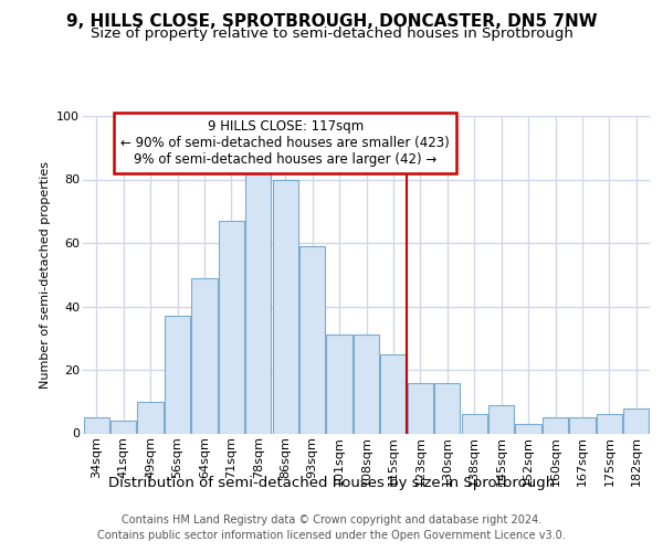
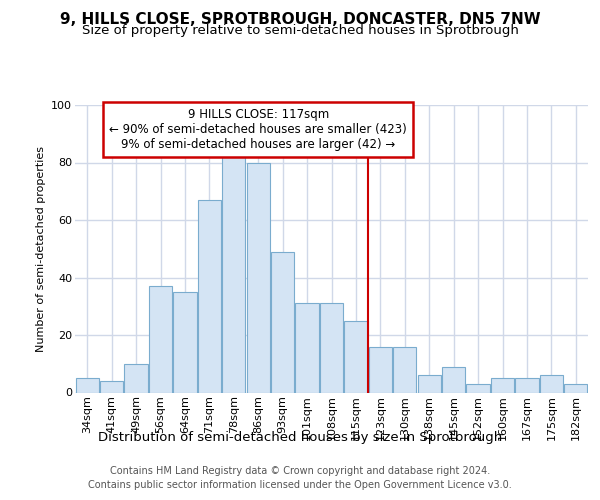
64sqm: 49 -> 35
93sqm: 59 -> 49
182sqm: 8 -> 3
